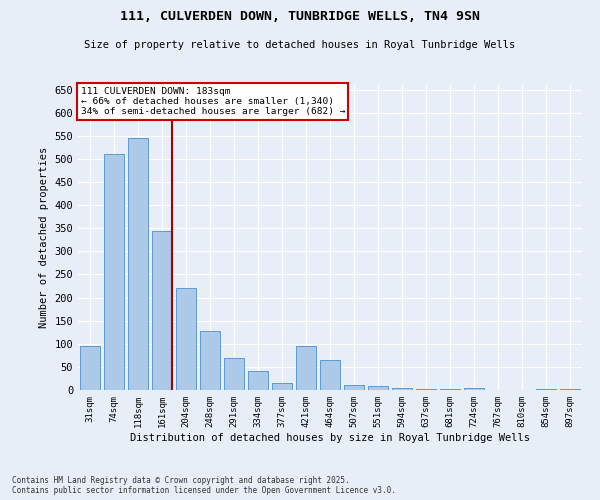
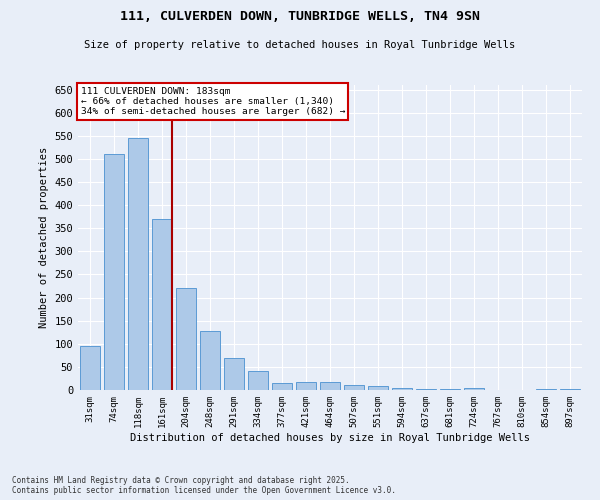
161sqm: 345 -> 370
421sqm: 95 -> 18
464sqm: 65 -> 17
